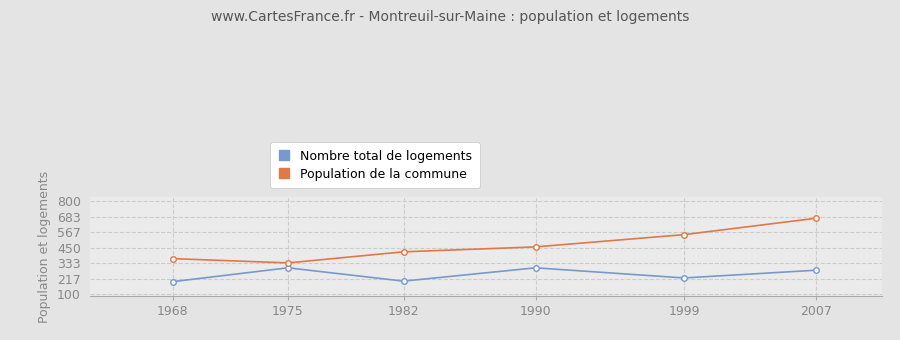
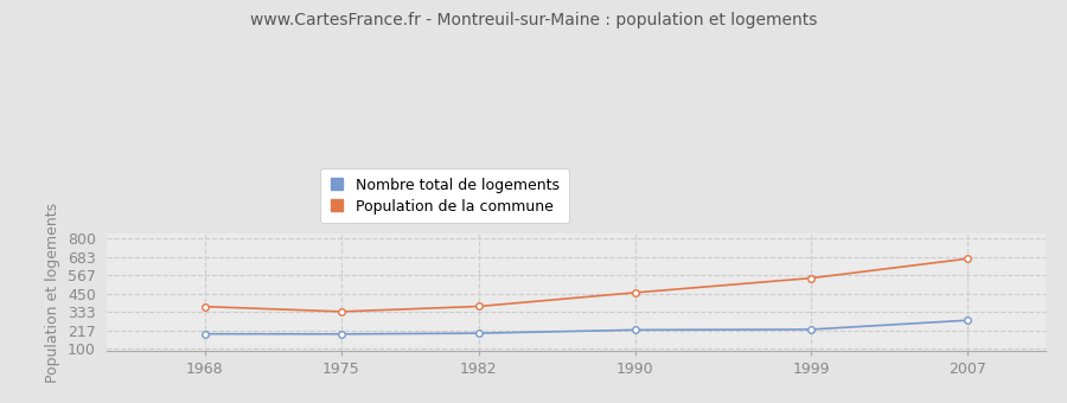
Nombre total de logements/1975: 300 -> 200
Population de la commune/1982: 420 -> 370
Nombre total de logements/1990: 300 -> 220
